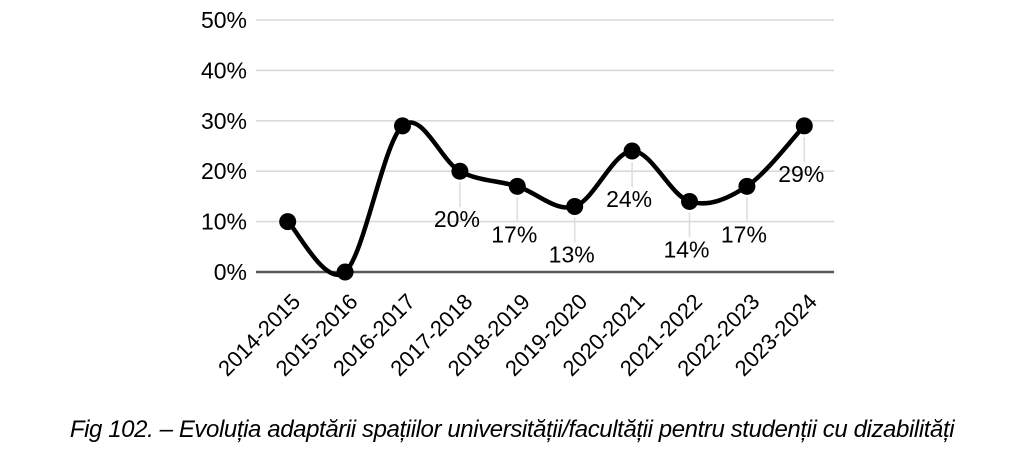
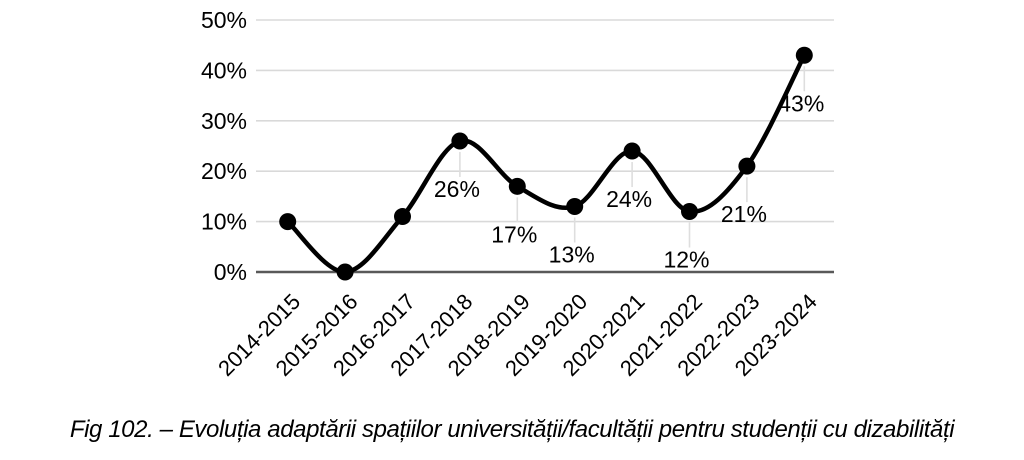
2016-2017: 29% -> 11%
2017-2018: 20% -> 26%
2021-2022: 14% -> 12%
2022-2023: 17% -> 21%
2023-2024: 29% -> 43%
